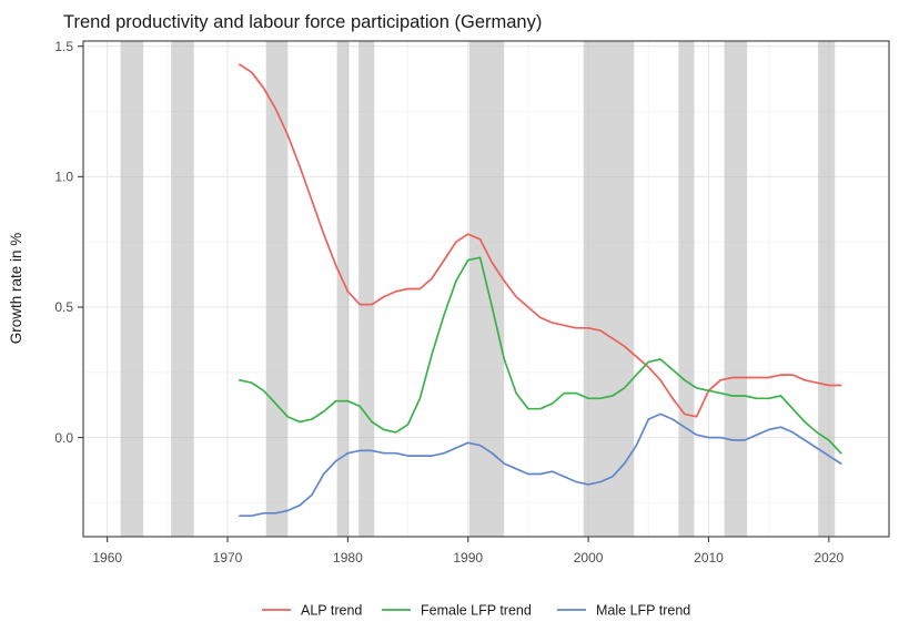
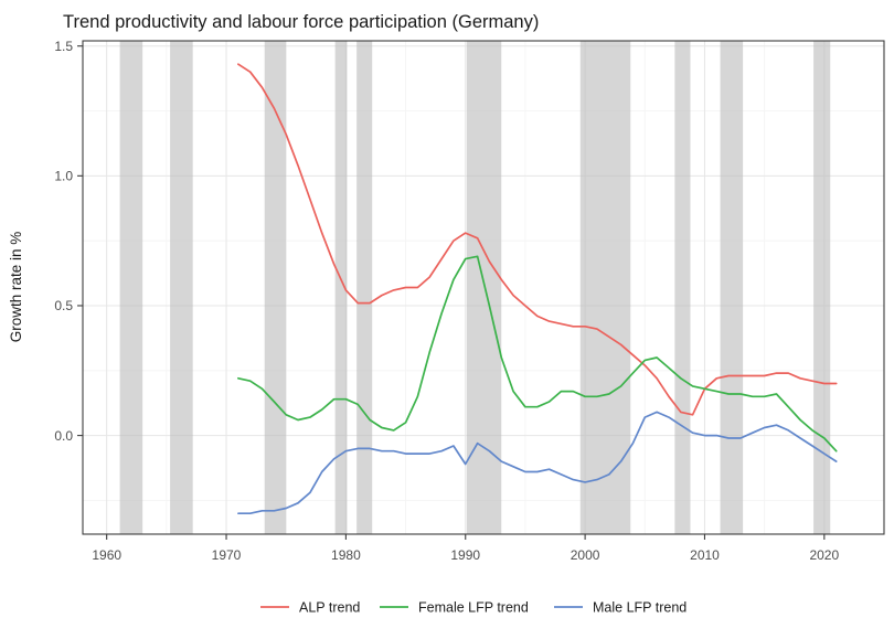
Male LFP trend/1990: -0.02 -> -0.11
